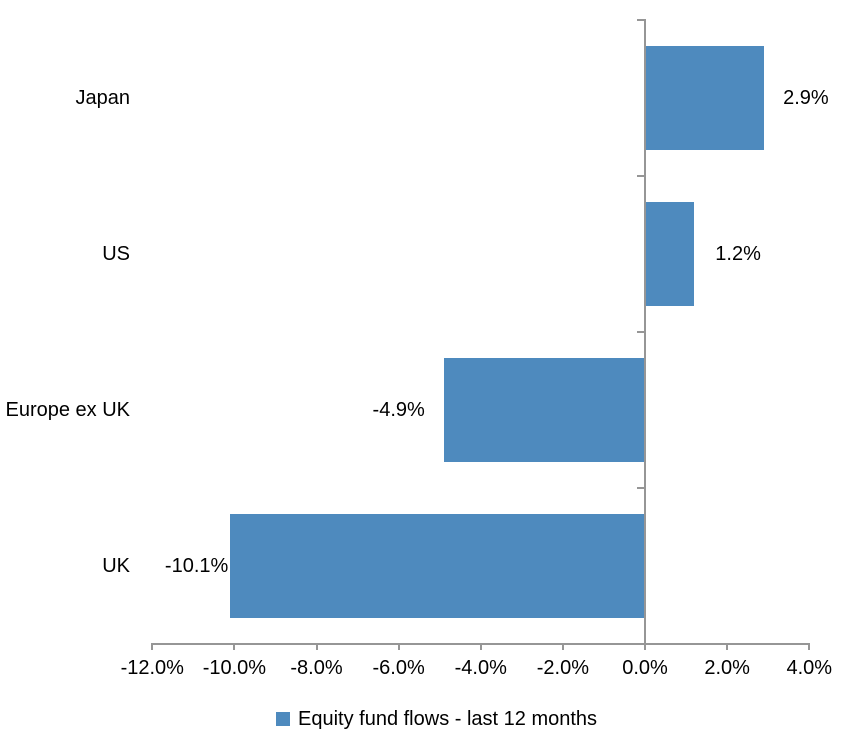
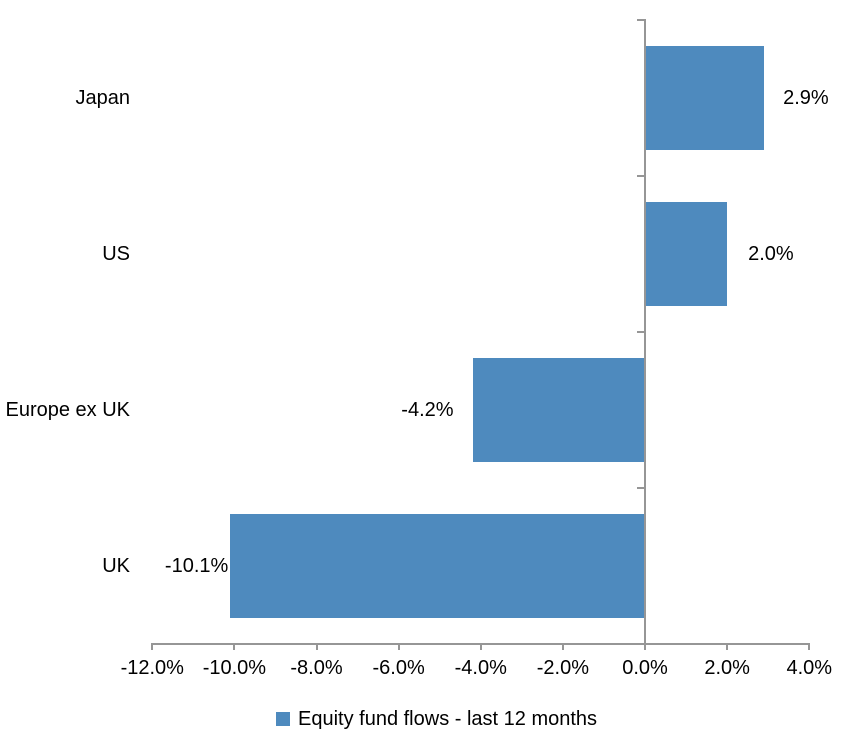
US: 1.2% -> 2.0%
Europe ex UK: -4.9% -> -4.2%
